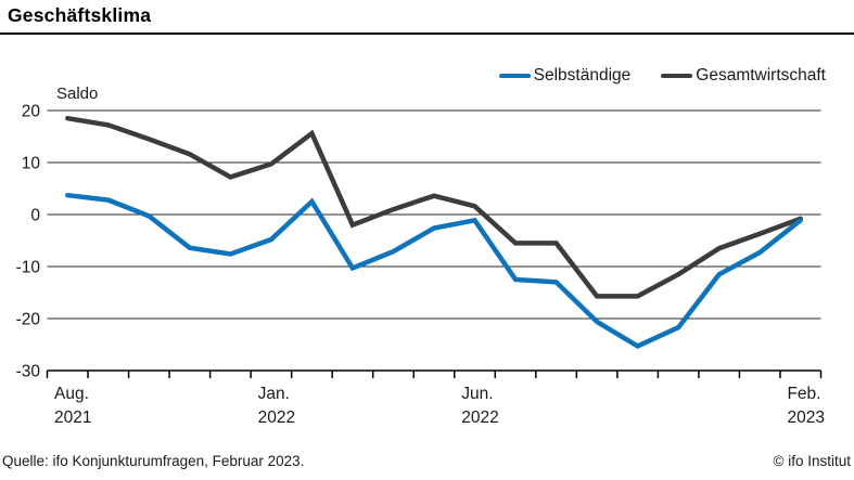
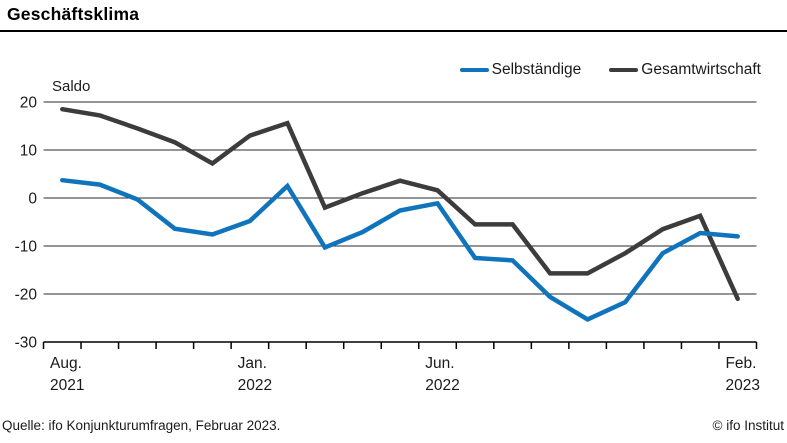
Gesamtwirtschaft/Jan. 2022: 10 -> 13
Selbständige/Feb. 2023: -1 -> -8
Gesamtwirtschaft/Feb. 2023: -1 -> -21
